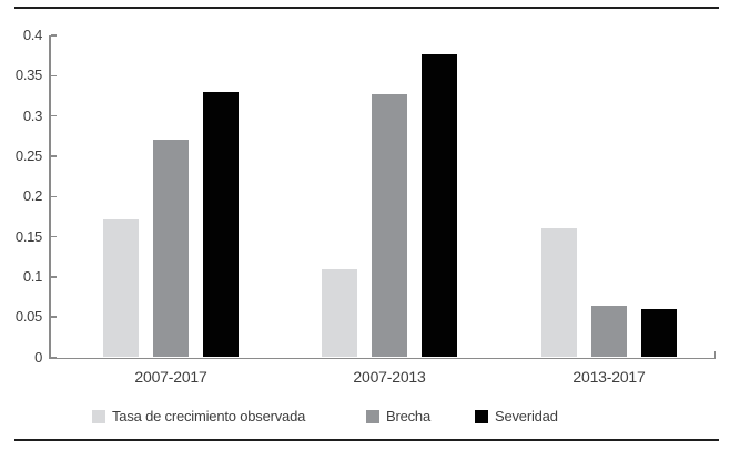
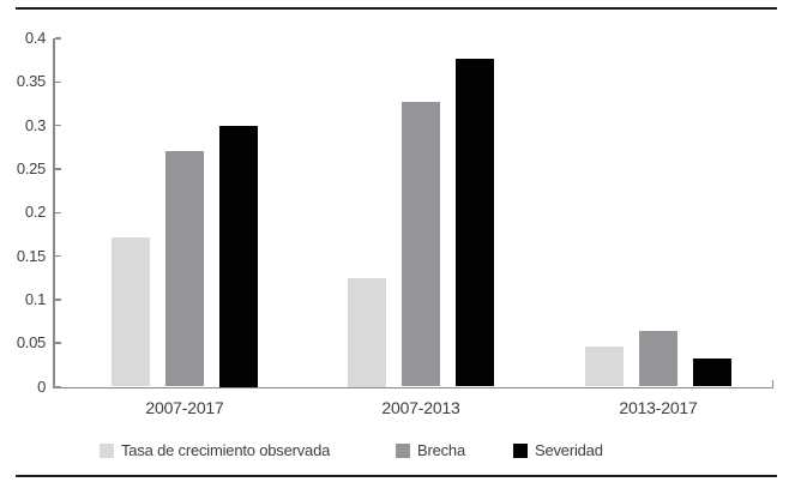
Severidad/2007-2017: 0.33 -> 0.30
Tasa de crecimiento observada/2007-2013: 0.11 -> 0.12
Tasa de crecimiento observada/2013-2017: 0.16 -> 0.05
Severidad/2013-2017: 0.06 -> 0.03
